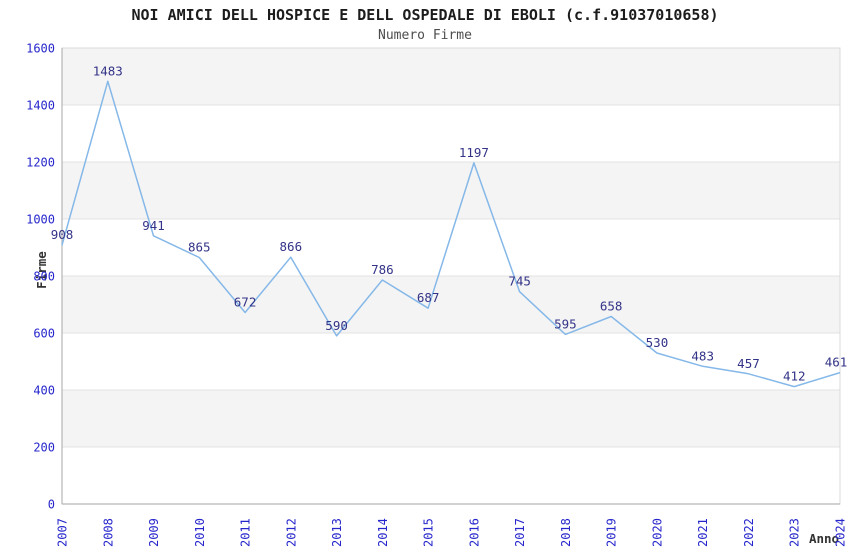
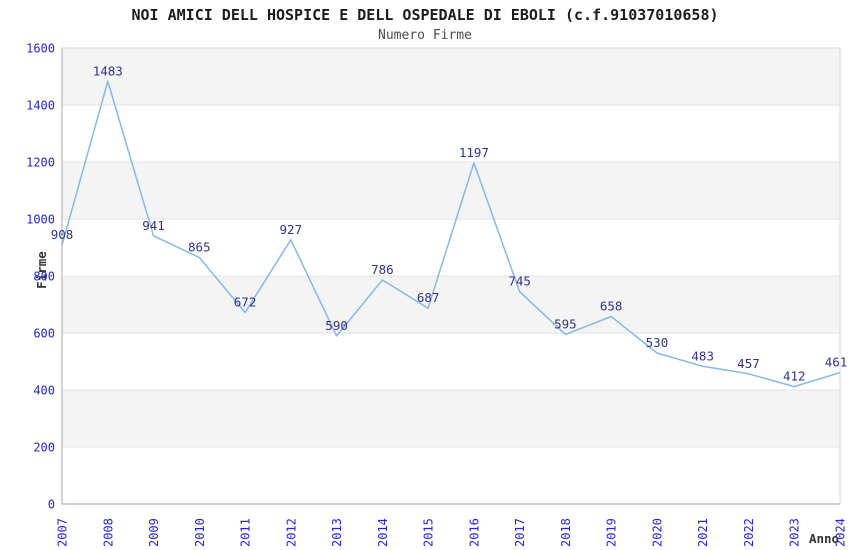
2012: 866 -> 927
